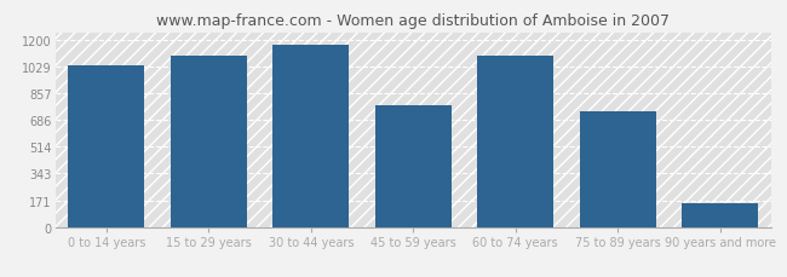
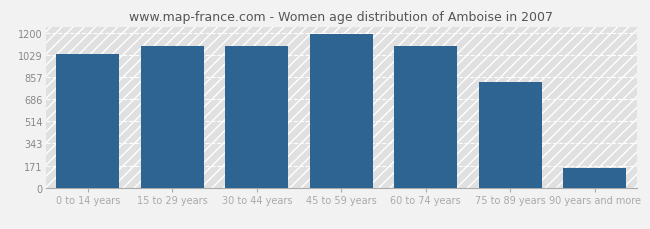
30 to 44 years: 1170 -> 1100
45 to 59 years: 780 -> 1190
75 to 89 years: 740 -> 820
